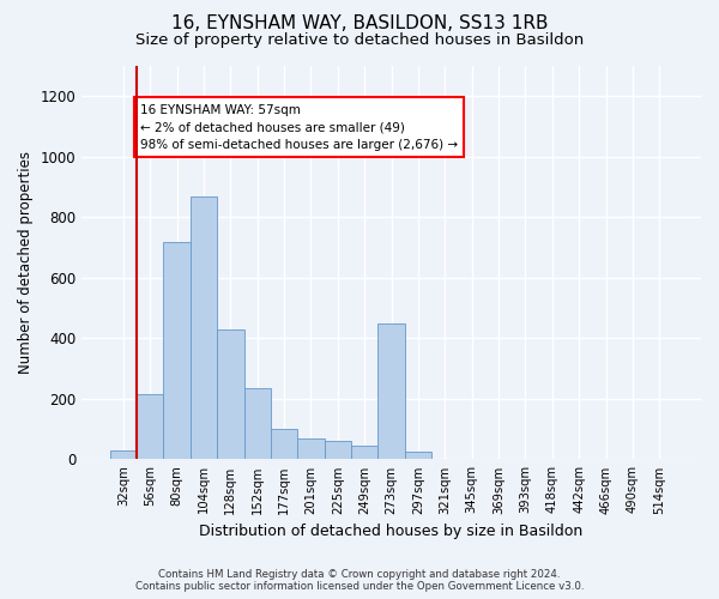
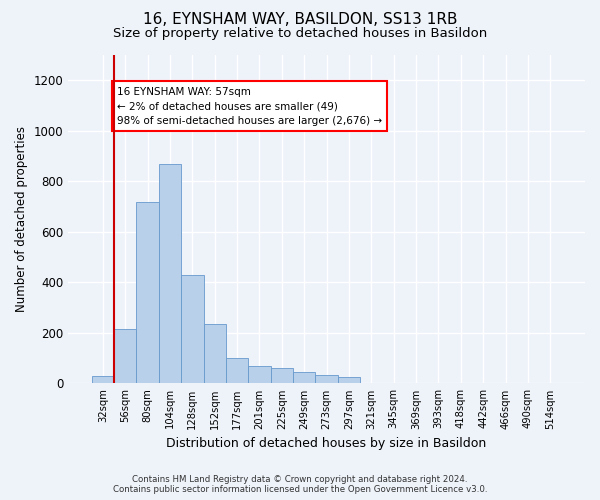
273sqm: 450 -> 35
